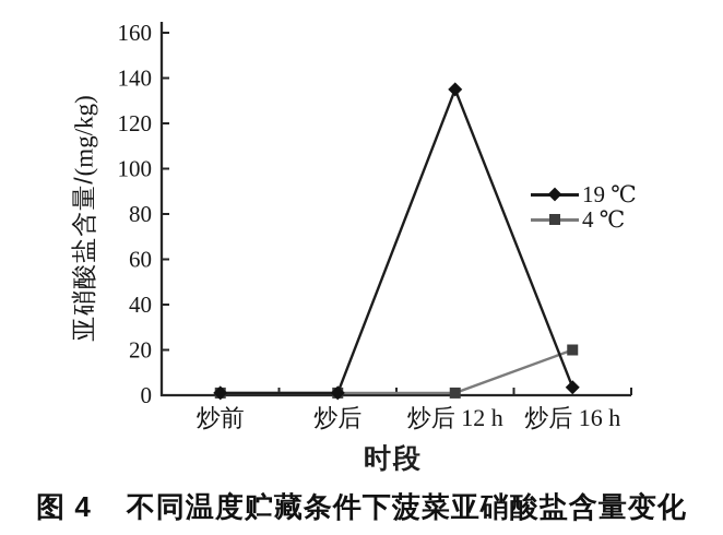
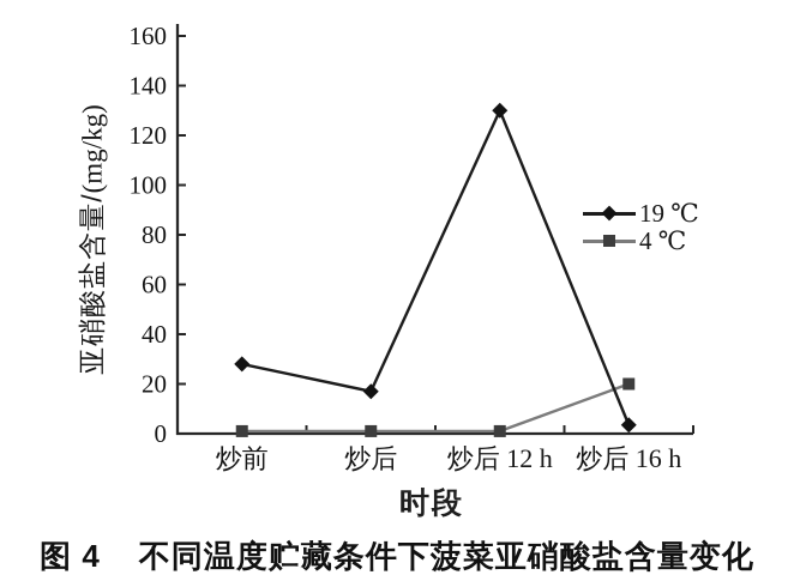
19 ℃/炒前: 1 -> 28
19 ℃/炒后: 1 -> 17
19 ℃/炒后 12 h: 135 -> 130
